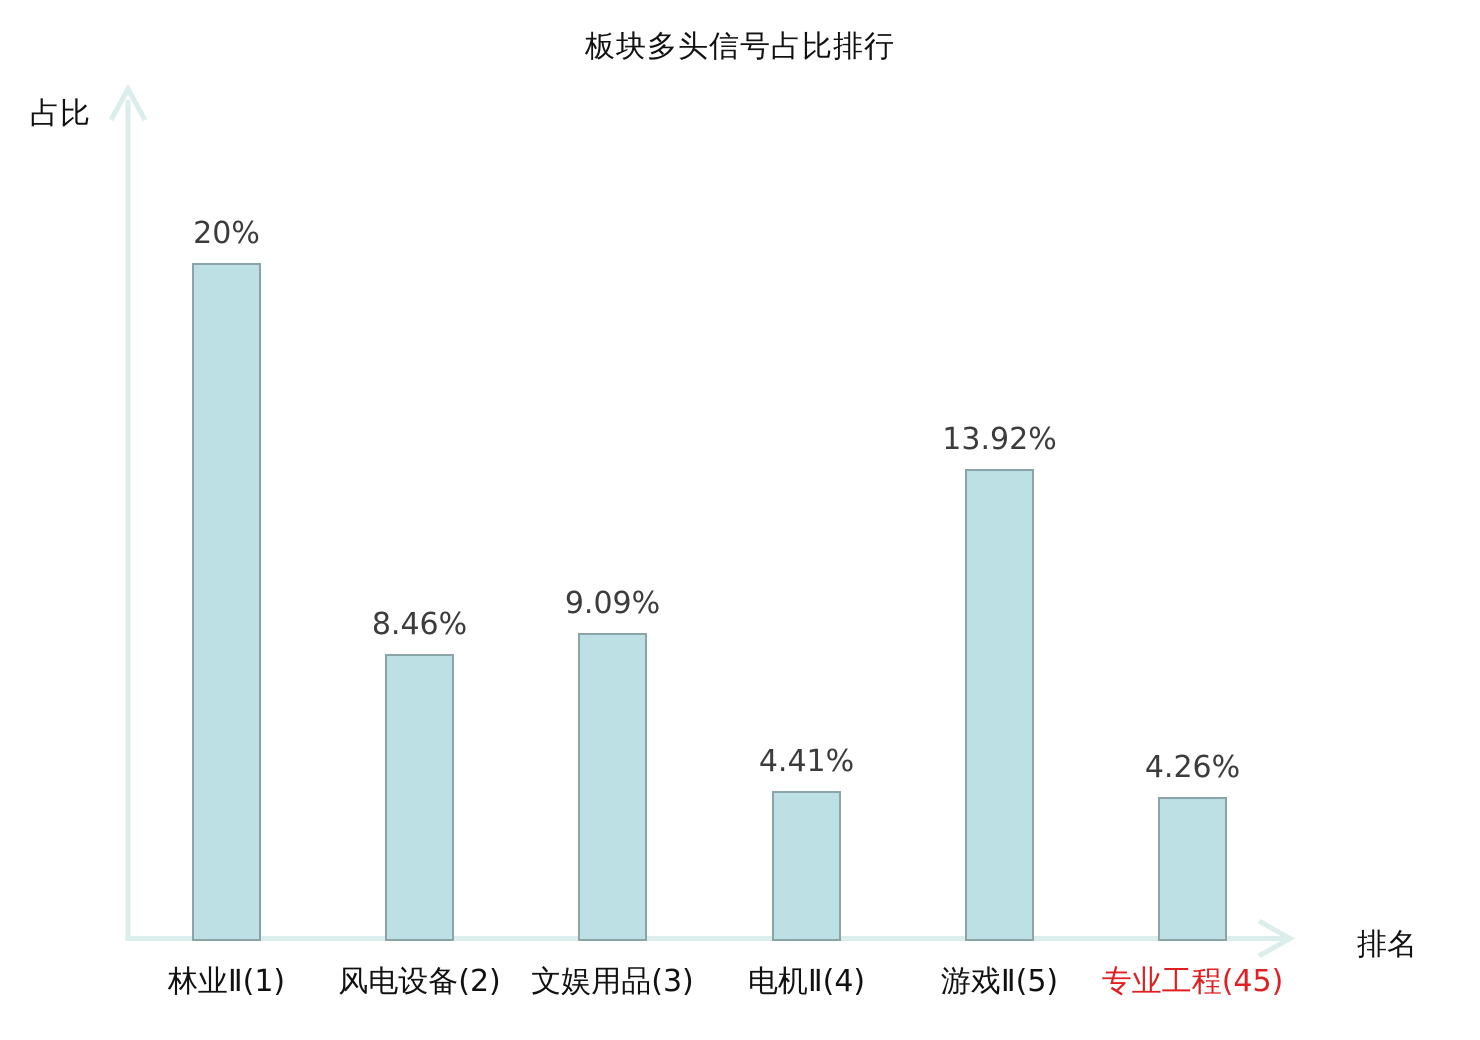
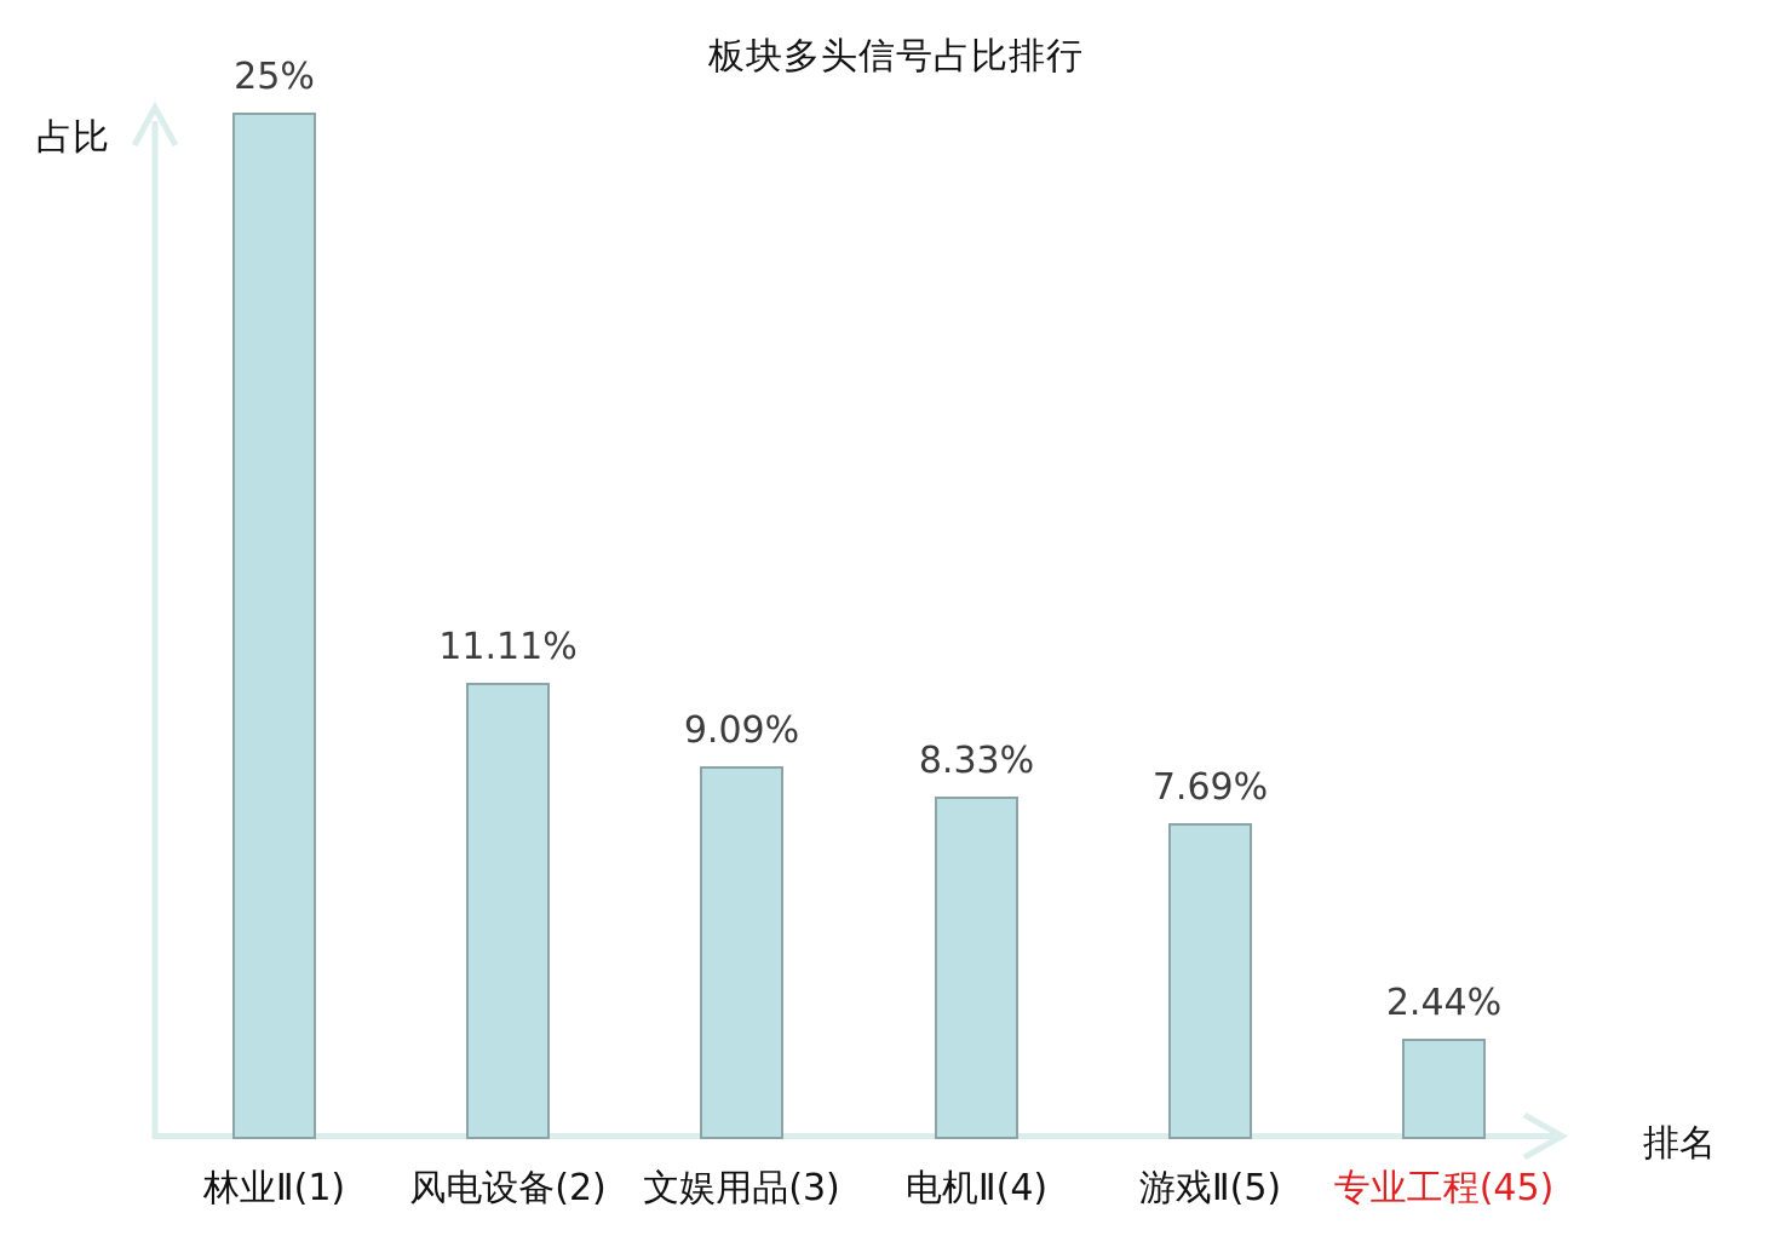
林业Ⅱ(1): 20% -> 25%
风电设备(2): 8.46% -> 11.11%
电机Ⅱ(4): 4.41% -> 8.33%
游戏Ⅱ(5): 13.92% -> 7.69%
专业工程(45): 4.26% -> 2.44%
